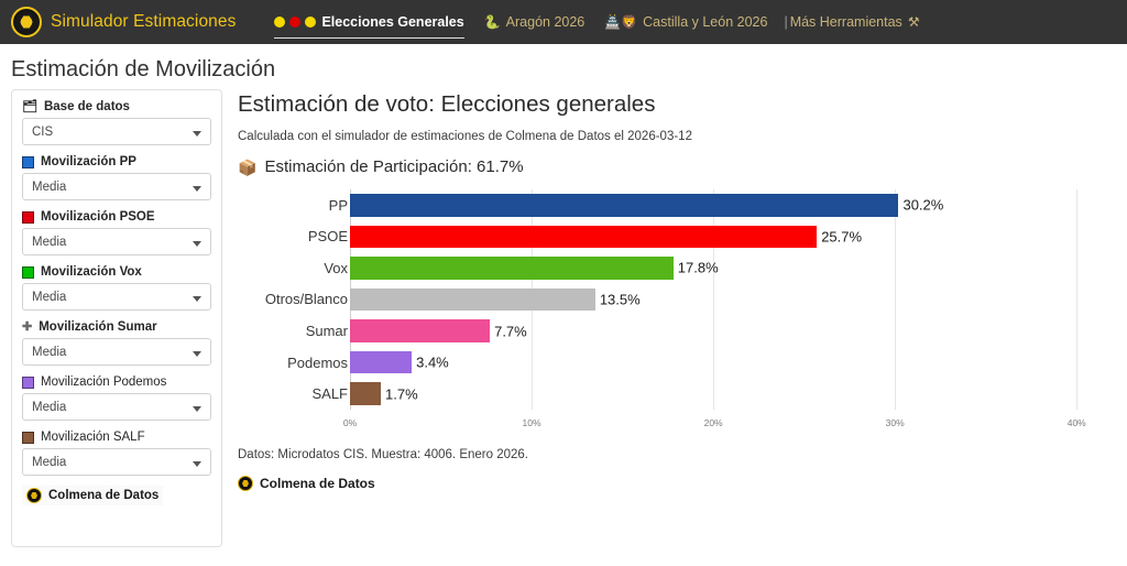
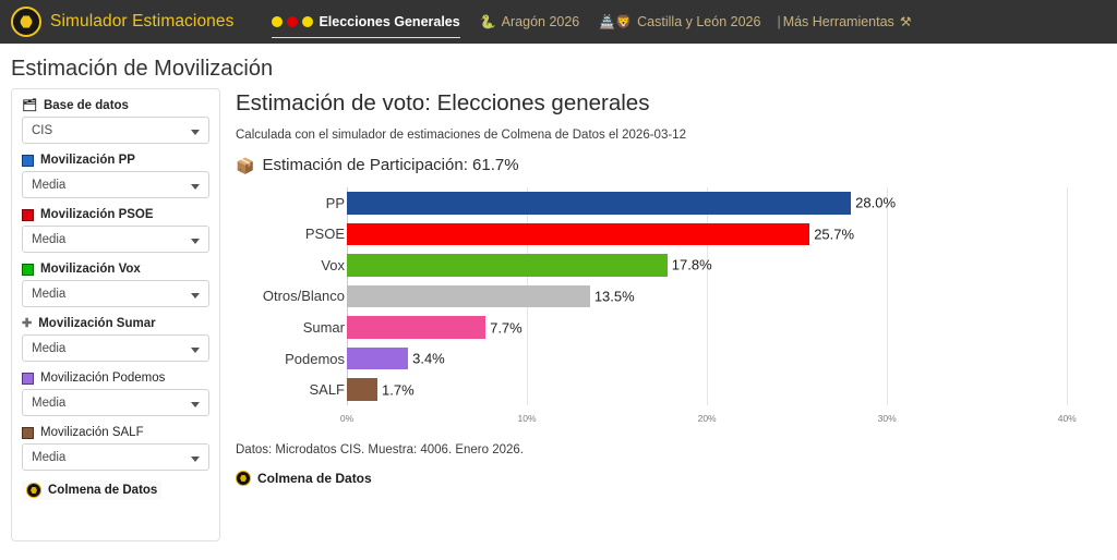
PP: 30.2% -> 28.0%
